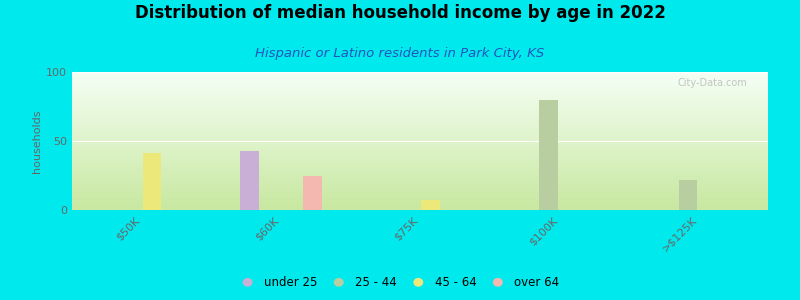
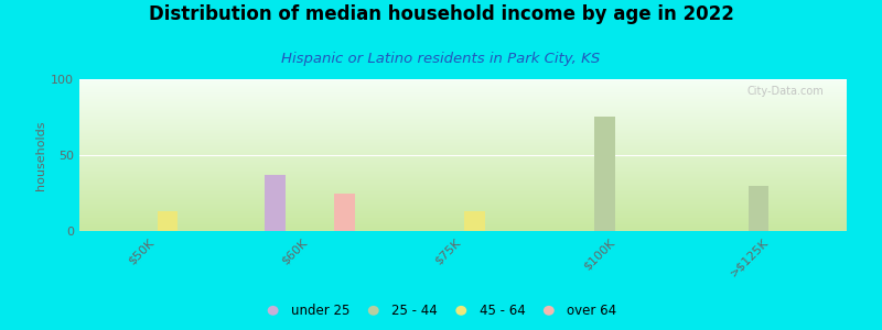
45 - 64/$50K: 41 -> 13
under 25/$60K: 43 -> 37
45 - 64/$75K: 7 -> 13
25 - 44/$100K: 80 -> 75
25 - 44/>$125K: 22 -> 30
